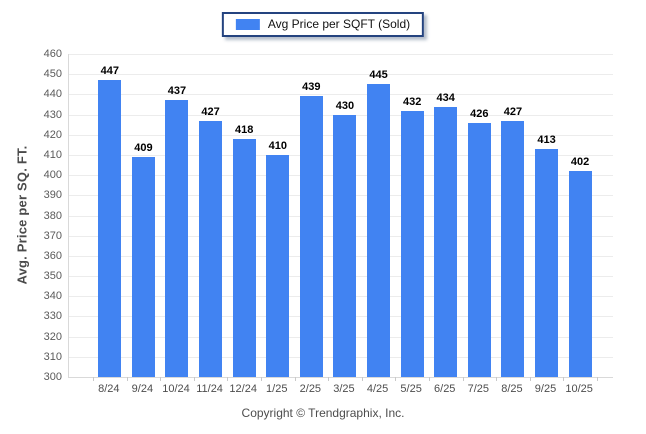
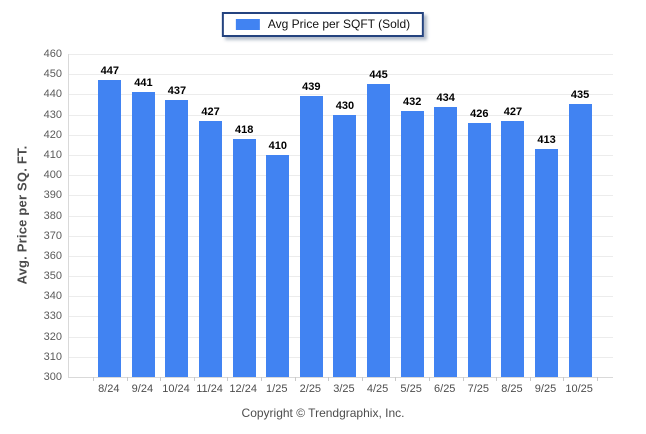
9/24: 409 -> 441
10/25: 402 -> 435
